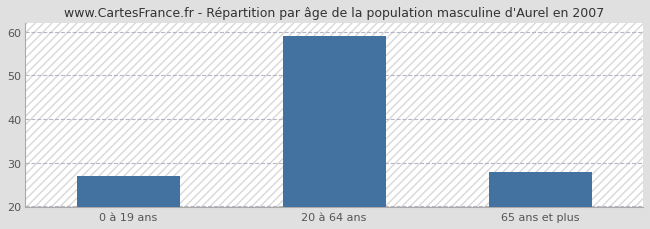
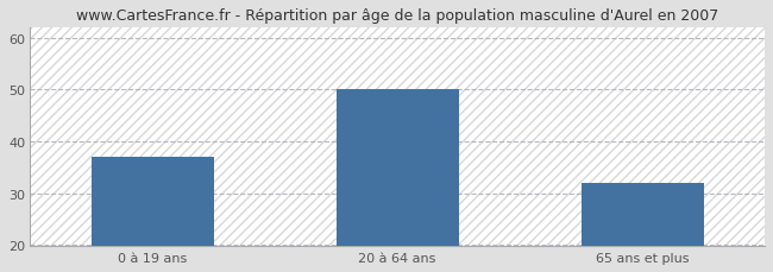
0 à 19 ans: 27 -> 37
20 à 64 ans: 59 -> 50
65 ans et plus: 28 -> 32
